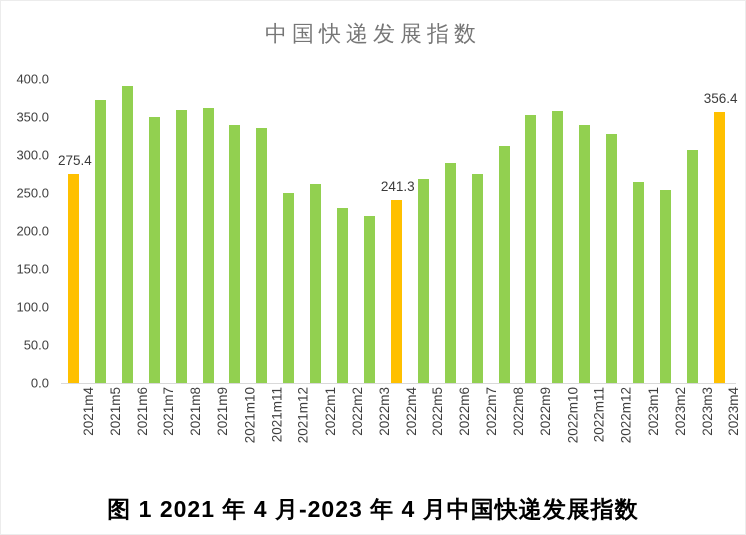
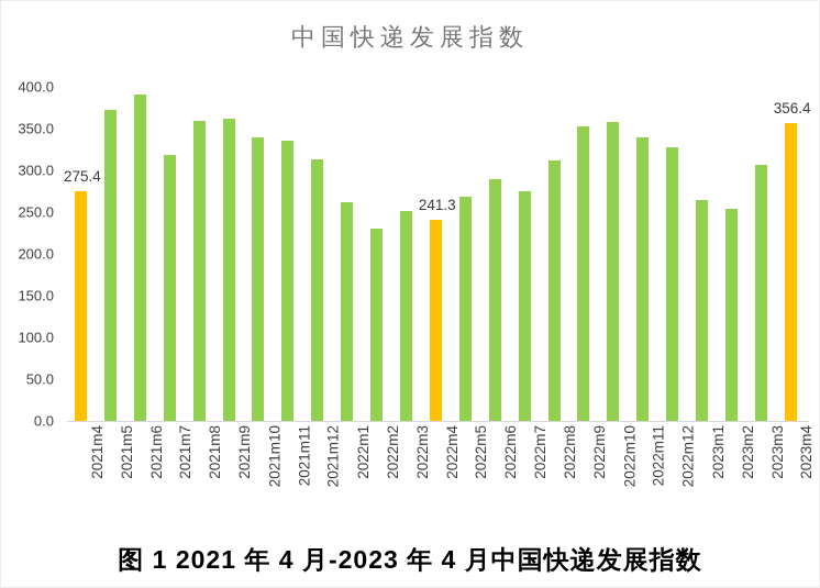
2021m7: 350 -> 320
2021m12: 250 -> 310
2022m3: 220 -> 250
